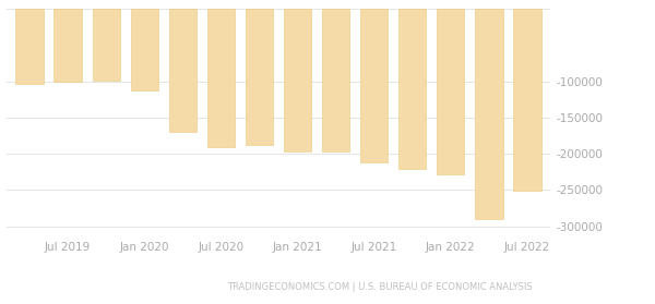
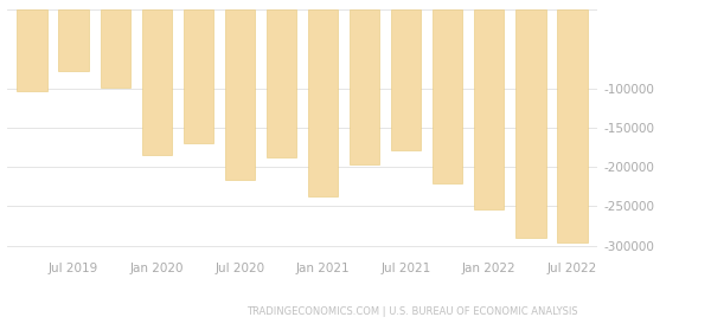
Jul 2019: -100000 -> -78000
Jan 2020: -112000 -> -184000
Jul 2020: -190000 -> -216000
Jan 2021: -196000 -> -238000
Jul 2021: -211000 -> -178000
Jan 2022: -228000 -> -254000
Jul 2022: -251000 -> -296000
